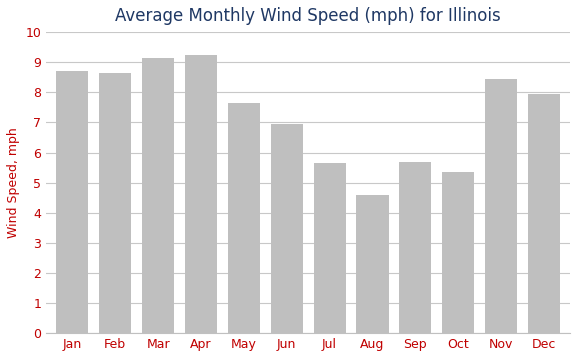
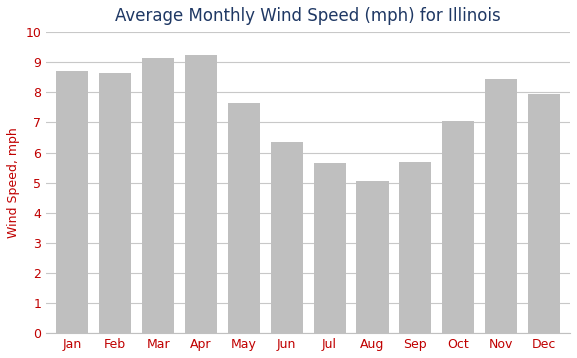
Jun: 6.95 -> 6.35
Aug: 4.60 -> 5.05
Oct: 5.35 -> 7.05
